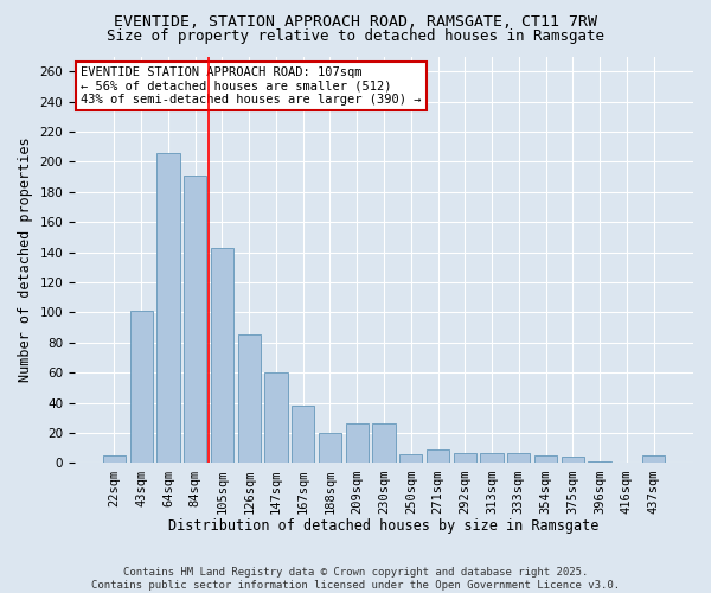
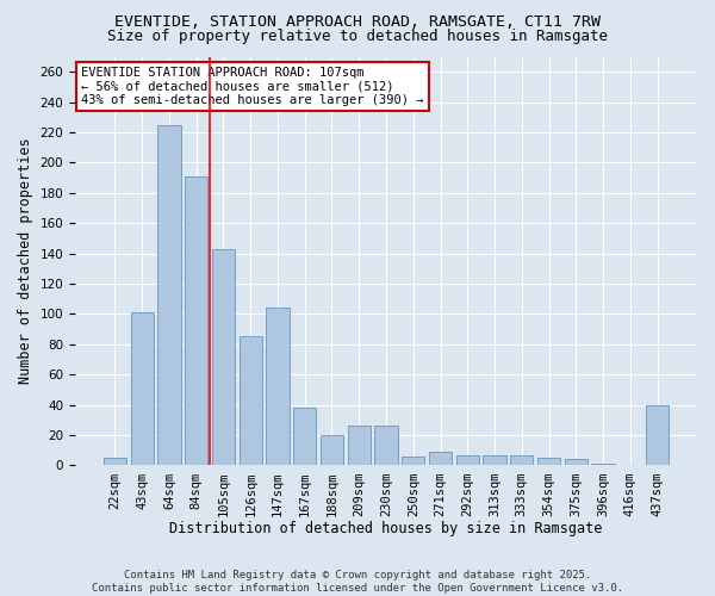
64sqm: 206 -> 225
147sqm: 60 -> 104
437sqm: 5 -> 40
